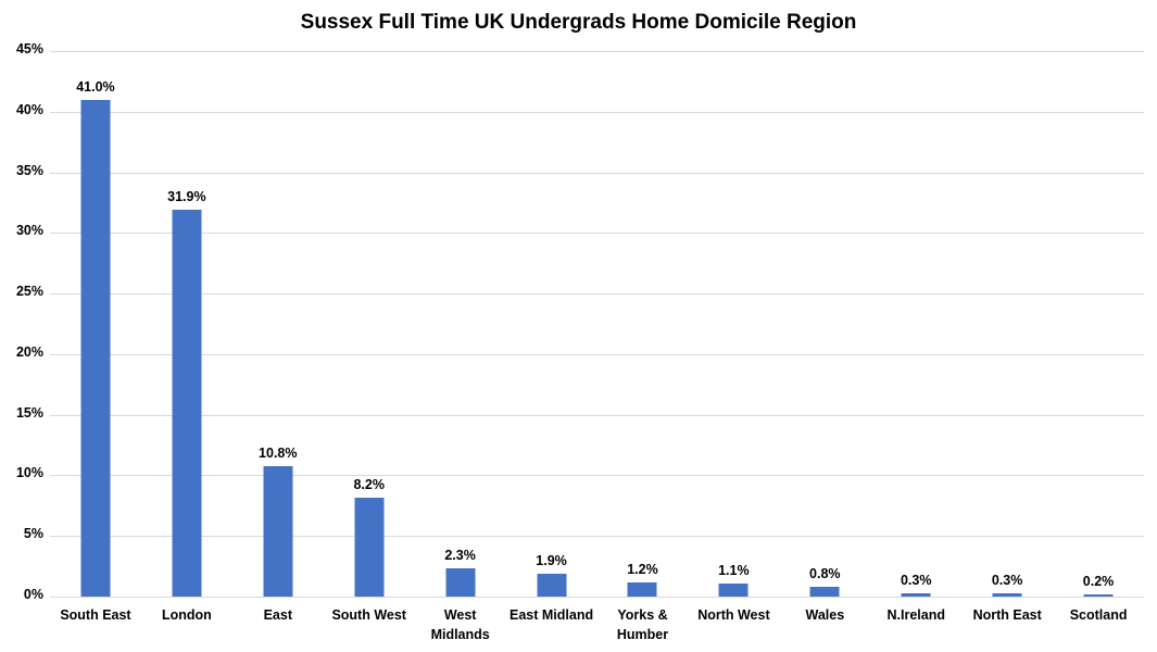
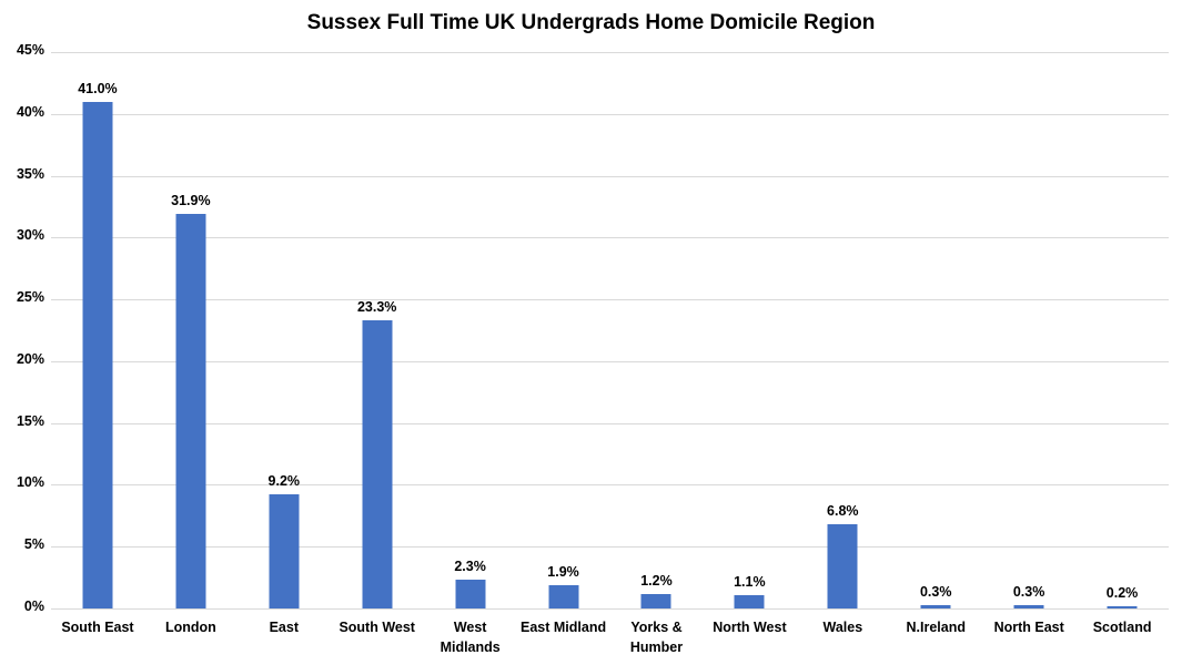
East: 10.8% -> 9.2%
South West: 8.2% -> 23.3%
Wales: 0.8% -> 6.8%
